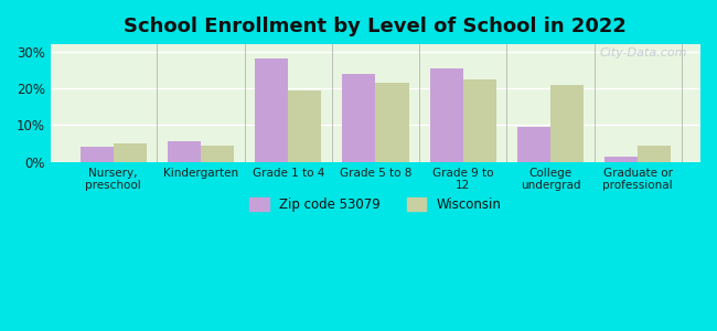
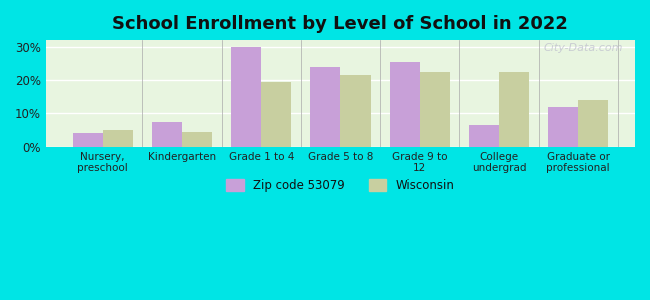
Zip code 53079/Kindergarten: 5.5% -> 7.5%
Zip code 53079/Grade 1 to 4: 28.0% -> 30.0%
Zip code 53079/College undergrad: 9.5% -> 6.5%
Wisconsin/College undergrad: 21.0% -> 22.5%
Zip code 53079/Graduate or professional: 1.5% -> 12.0%
Wisconsin/Graduate or professional: 4.5% -> 14.0%
